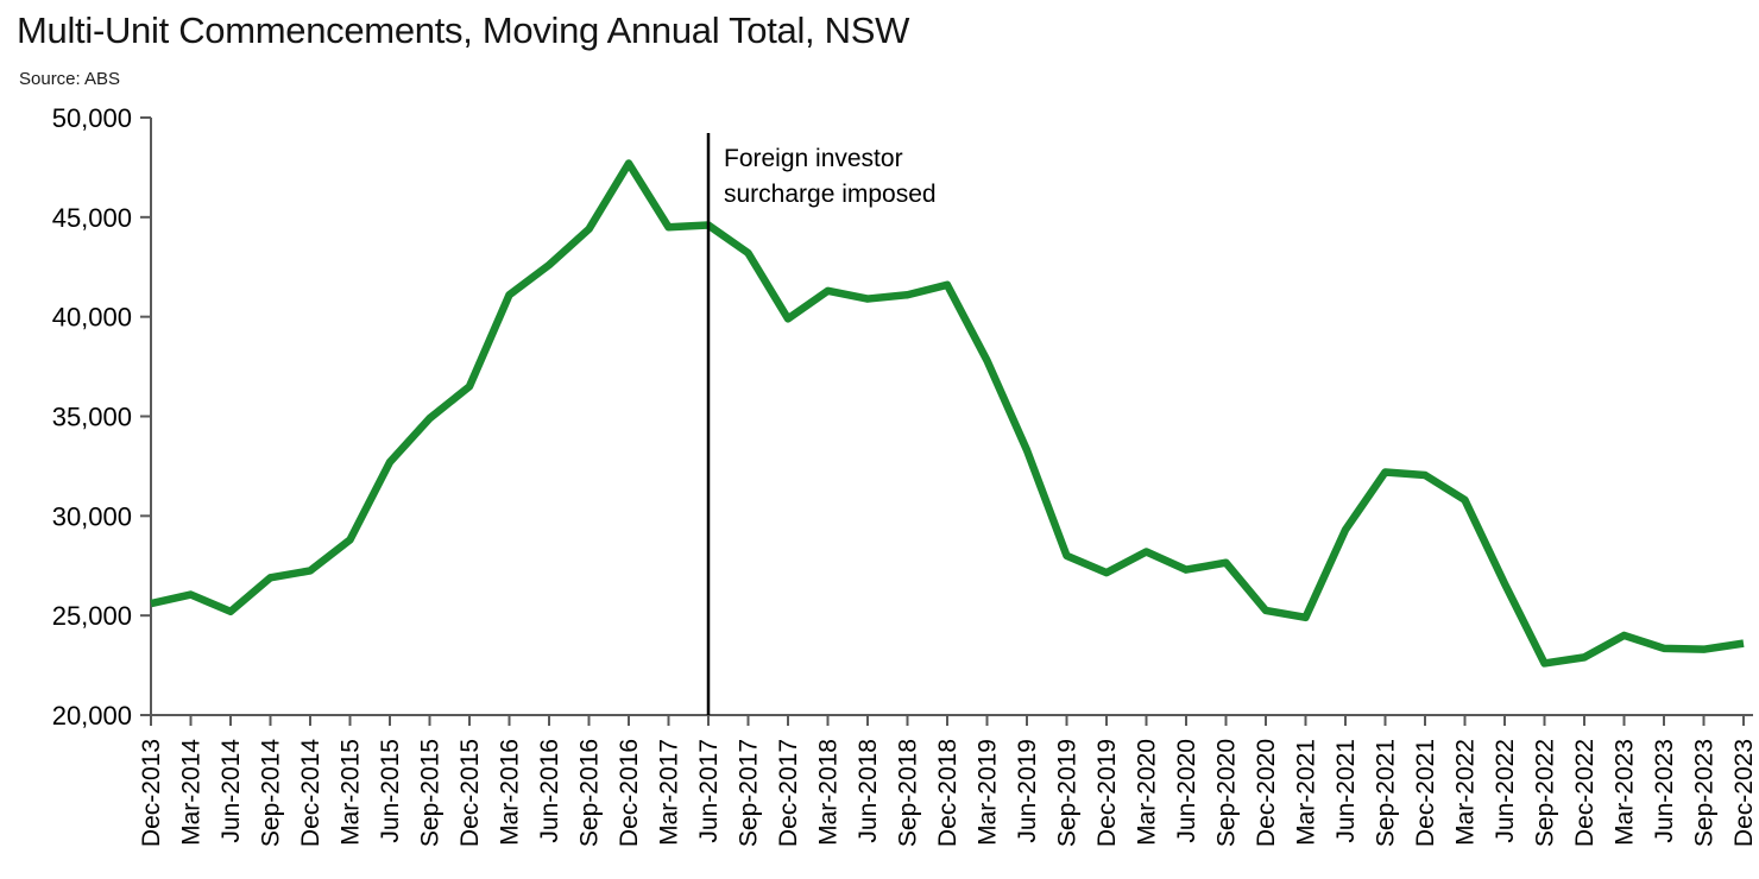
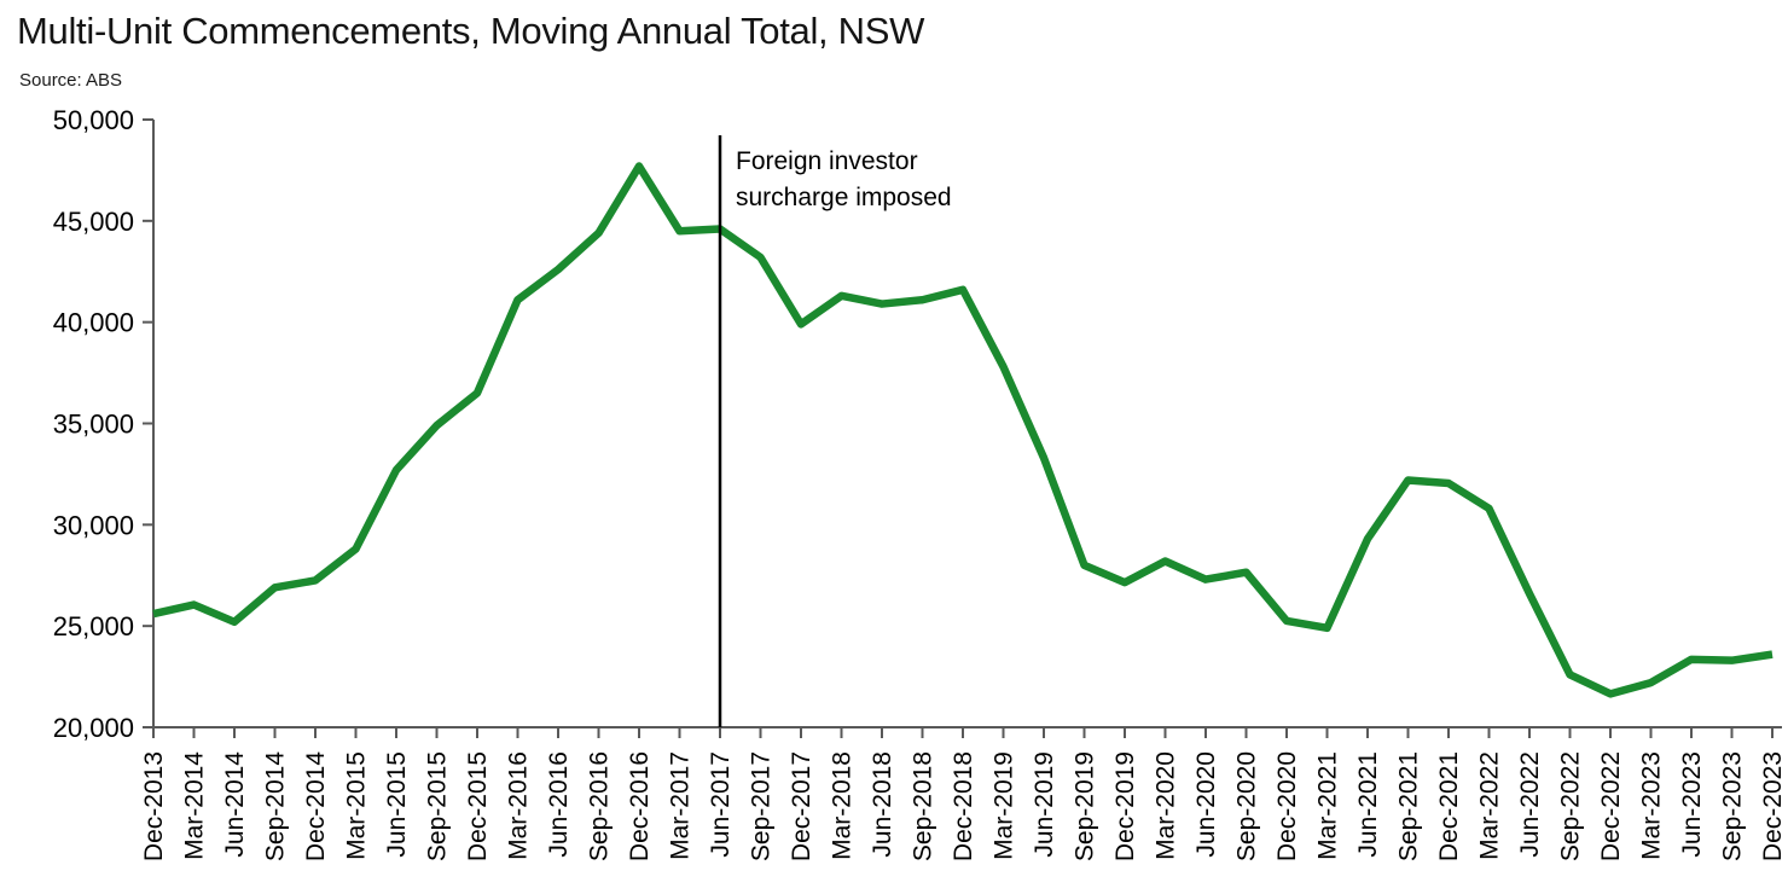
Dec-2022: 22900 -> 21600
Mar-2023: 24000 -> 22200
